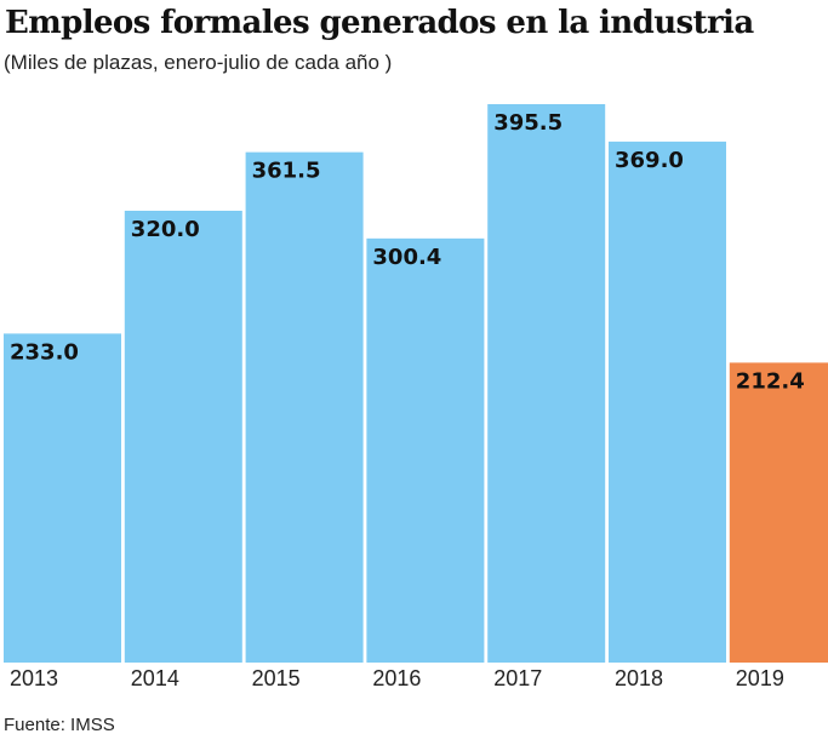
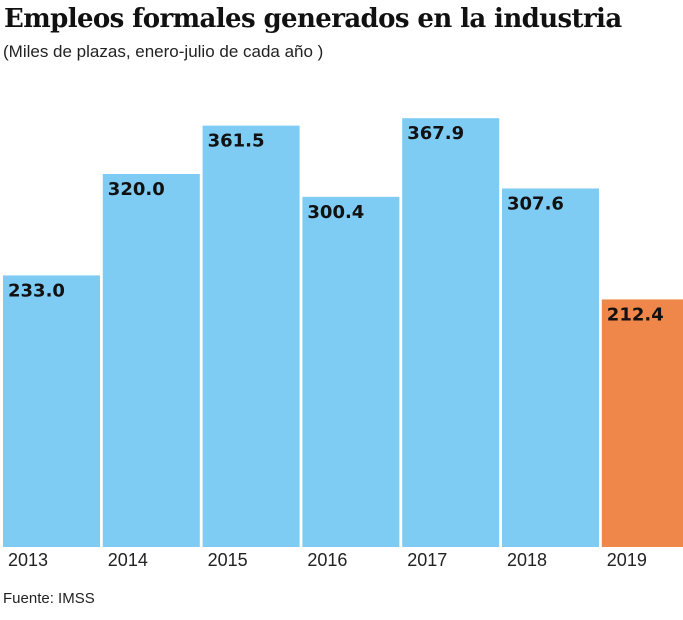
2017: 395.5 -> 367.9
2018: 369.0 -> 307.6
